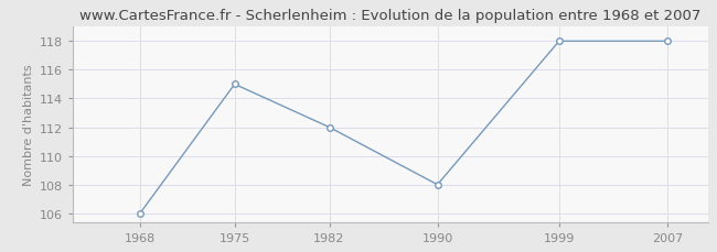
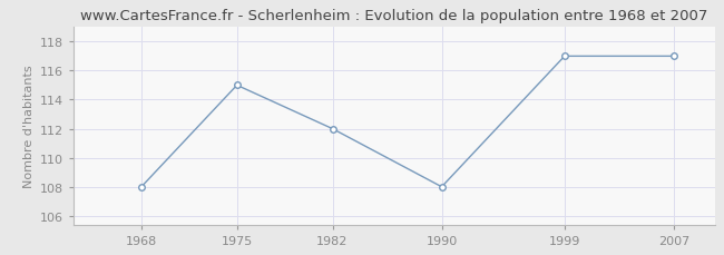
1968: 106 -> 108
1999: 118 -> 117
2007: 118 -> 117
